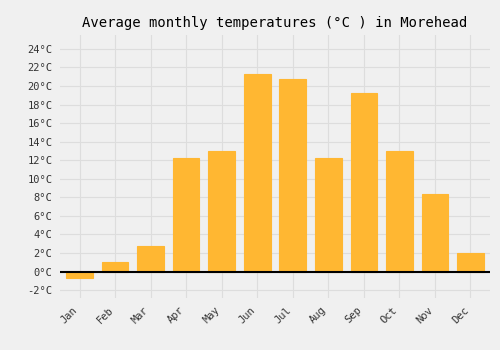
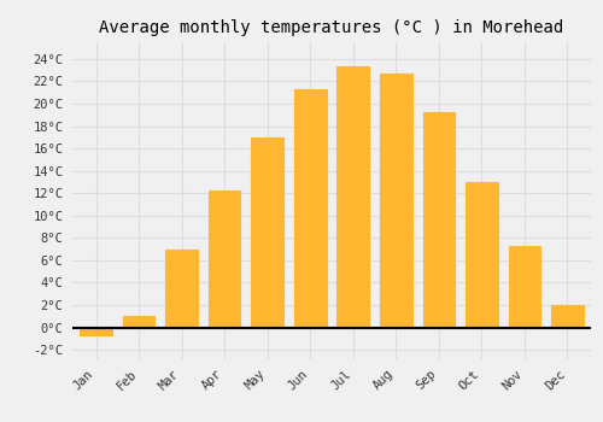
Mar: 2.8°C -> 7.0°C
May: 13.0°C -> 17.0°C
Jul: 20.8°C -> 23.3°C
Aug: 12.2°C -> 22.7°C
Nov: 8.4°C -> 7.3°C
